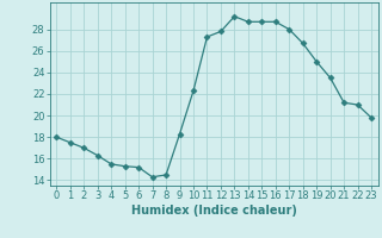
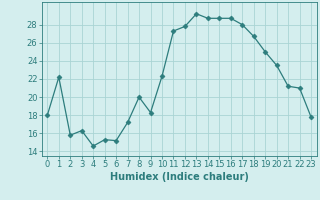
1: 17.5 -> 22.2
2: 17.0 -> 15.8
4: 15.5 -> 14.6
7: 14.3 -> 17.2
8: 14.5 -> 20.0
23: 19.8 -> 17.8
